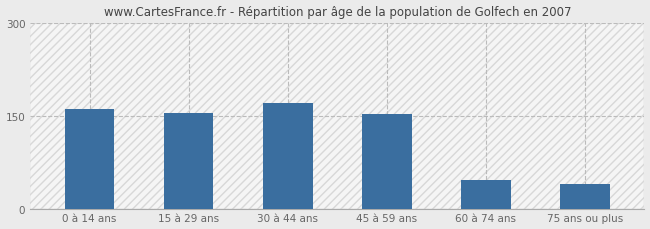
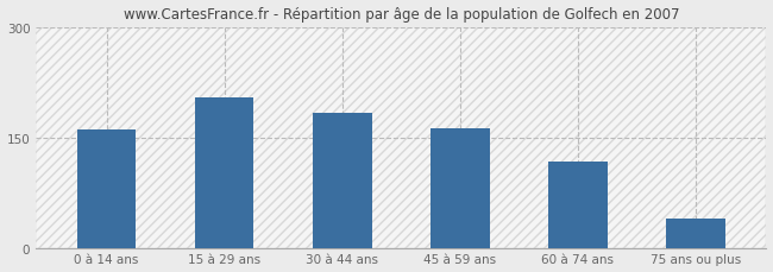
15 à 29 ans: 154 -> 204
30 à 44 ans: 171 -> 184
45 à 59 ans: 152 -> 162
60 à 74 ans: 46 -> 118
